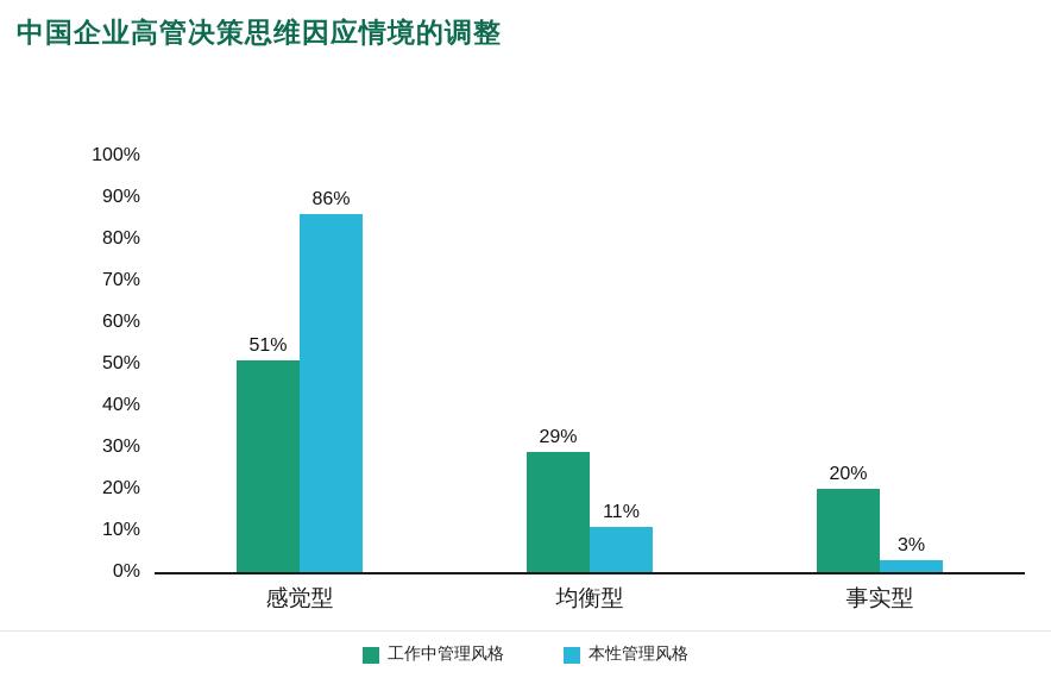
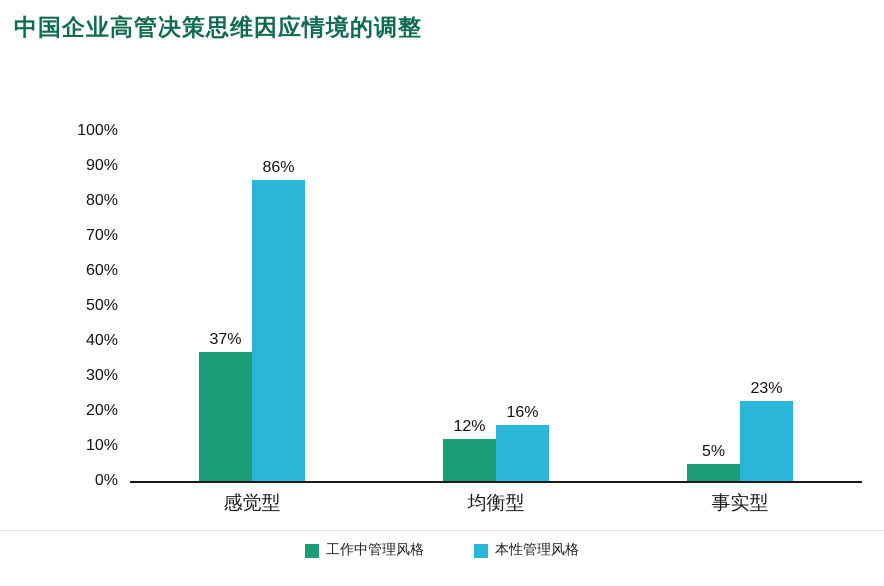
工作中管理风格/感觉型: 51% -> 37%
工作中管理风格/均衡型: 29% -> 12%
本性管理风格/均衡型: 11% -> 16%
工作中管理风格/事实型: 20% -> 5%
本性管理风格/事实型: 3% -> 23%
